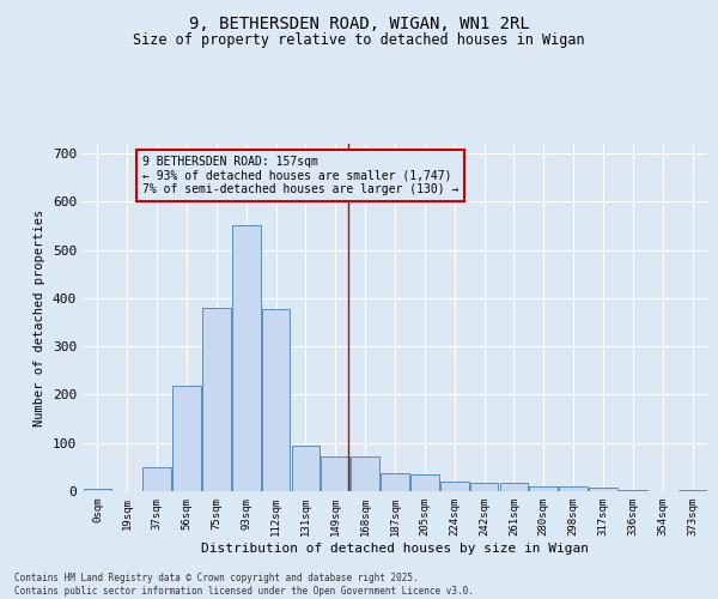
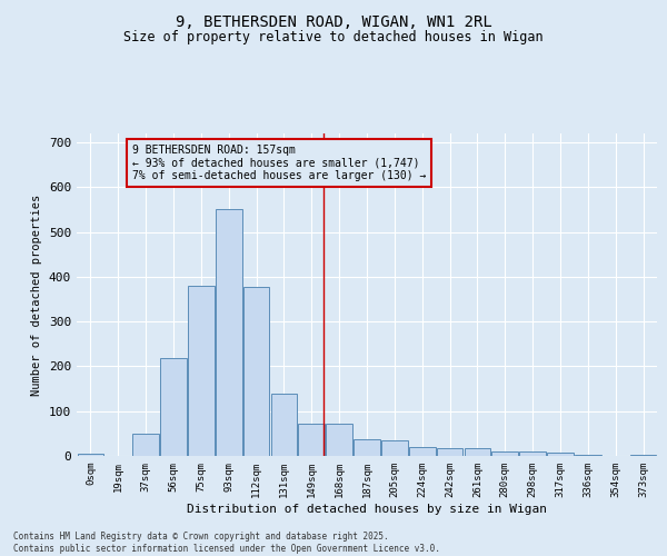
131sqm: 95 -> 140
